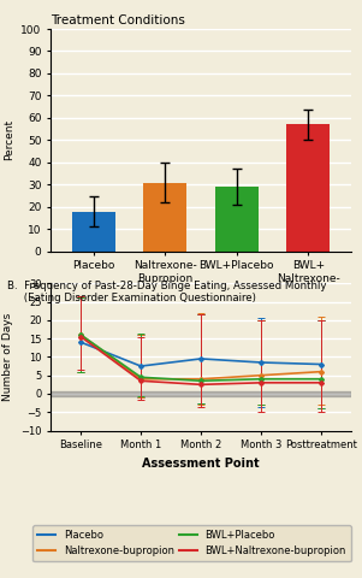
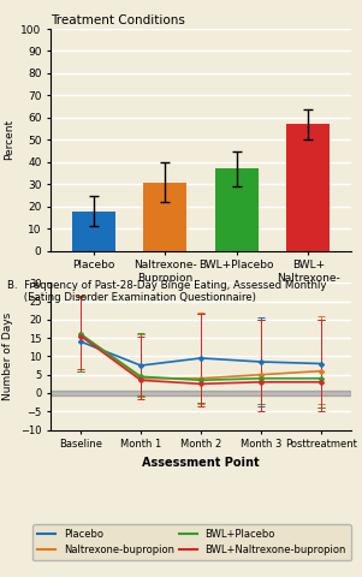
Treatment Conditions/BWL+Placebo: 29 -> 37
